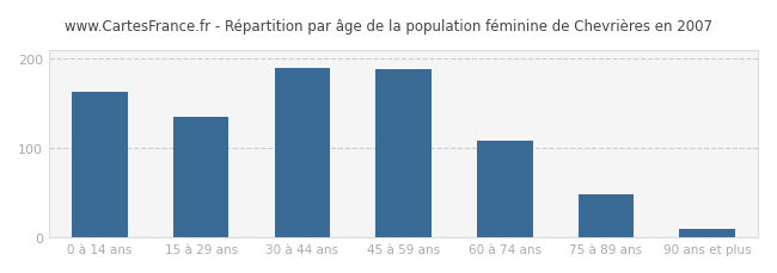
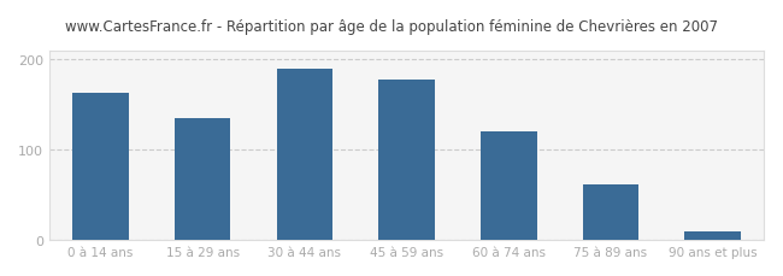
45 à 59 ans: 188 -> 178
60 à 74 ans: 108 -> 120
75 à 89 ans: 48 -> 62
